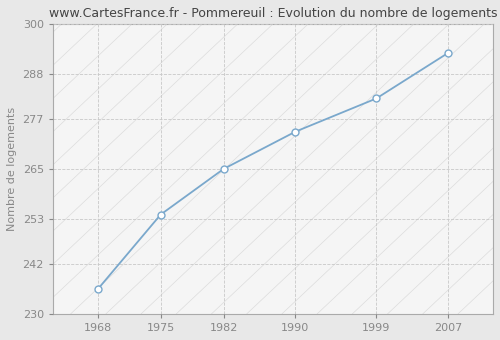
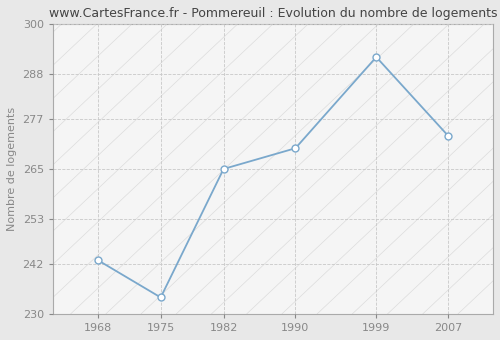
1968: 236 -> 243
1975: 254 -> 234
1990: 274 -> 270
1999: 282 -> 292
2007: 293 -> 273
